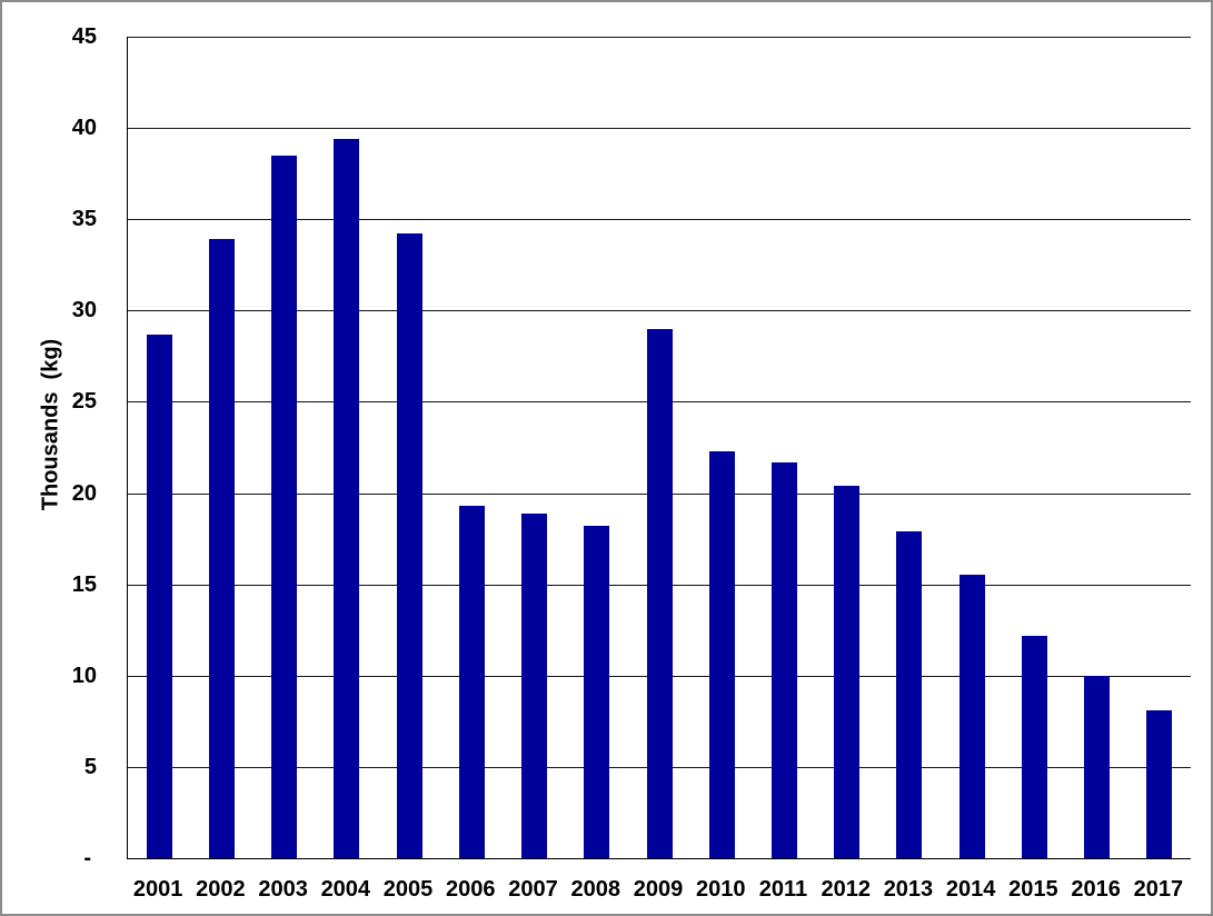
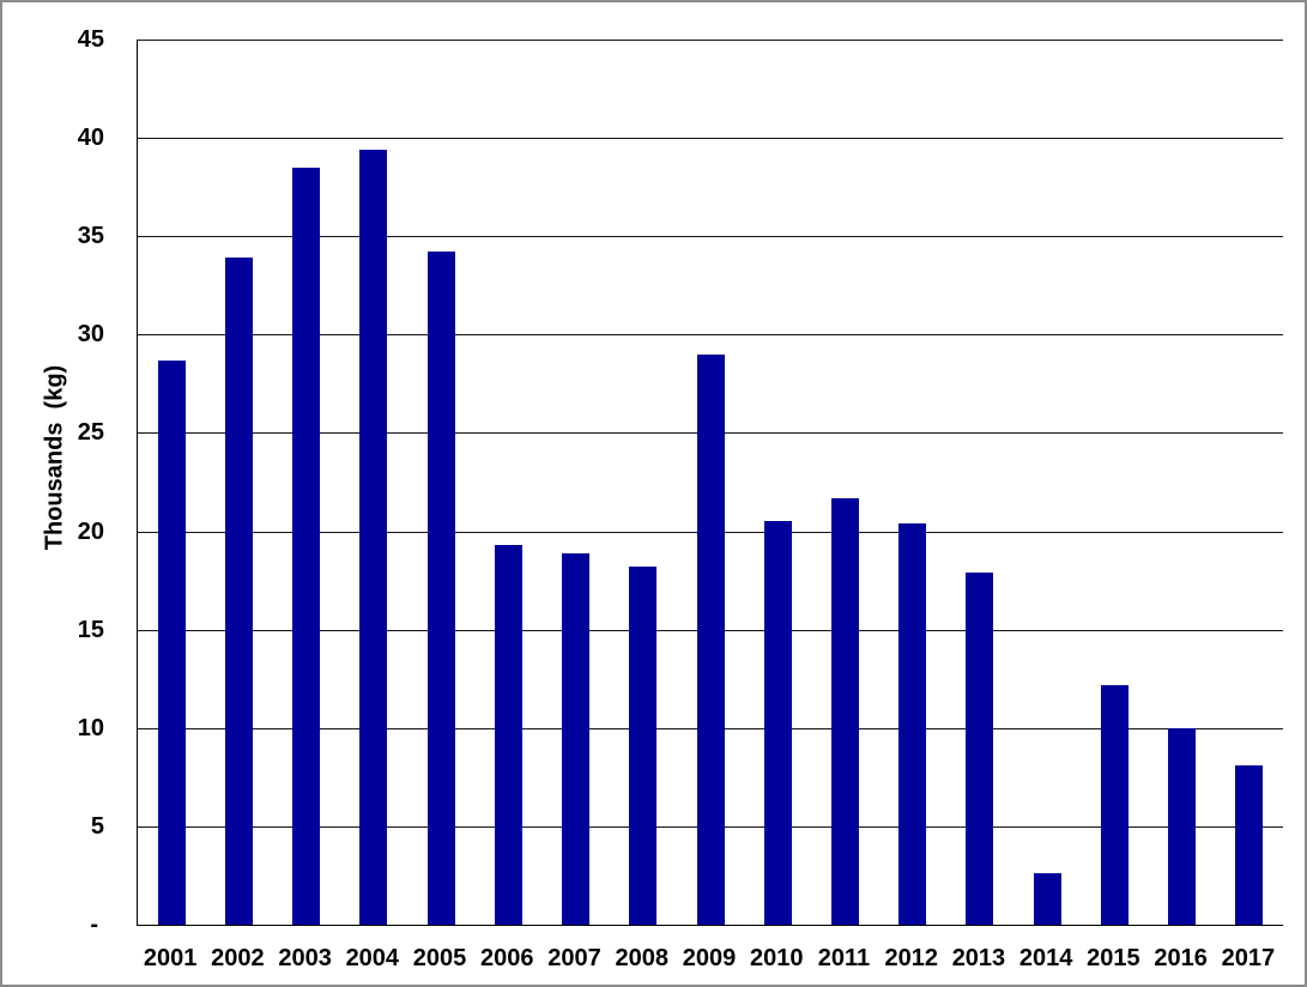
2010: 22.3 -> 20.5
2014: 15.5 -> 2.6
